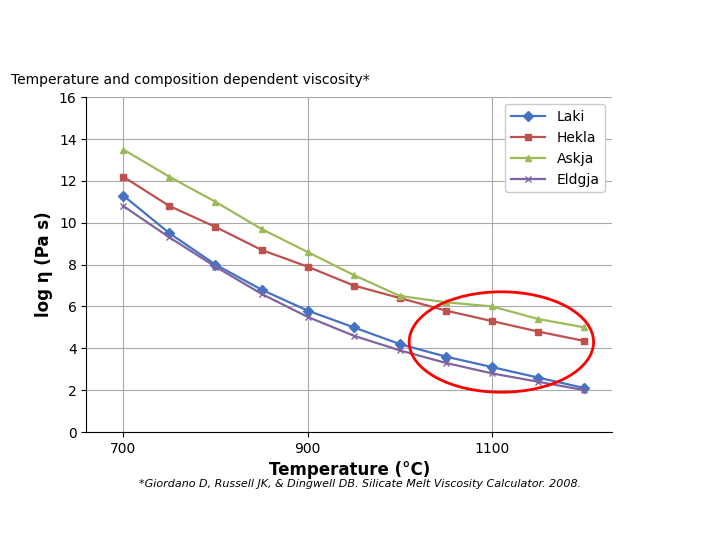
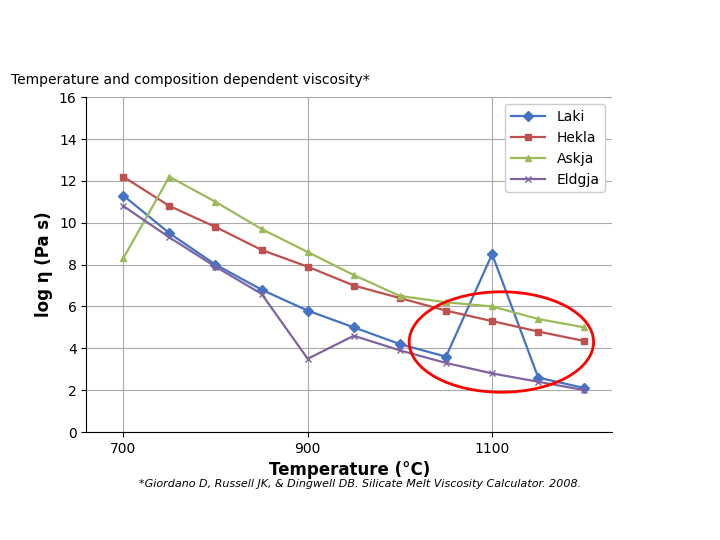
Askja/700: 13.5 -> 8.3
Eldgja/900: 5.5 -> 3.5
Laki/1100: 3.1 -> 8.5
